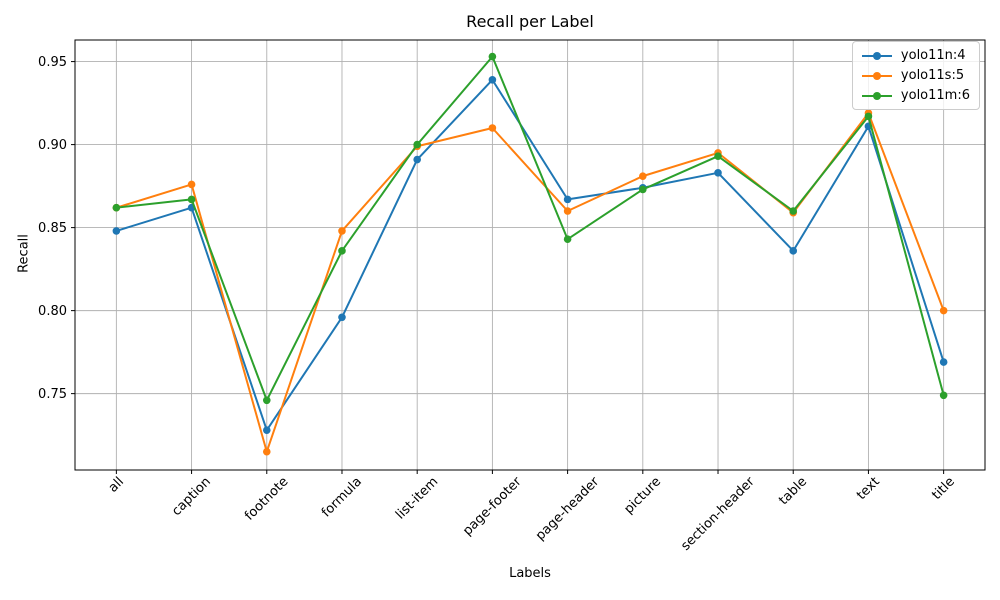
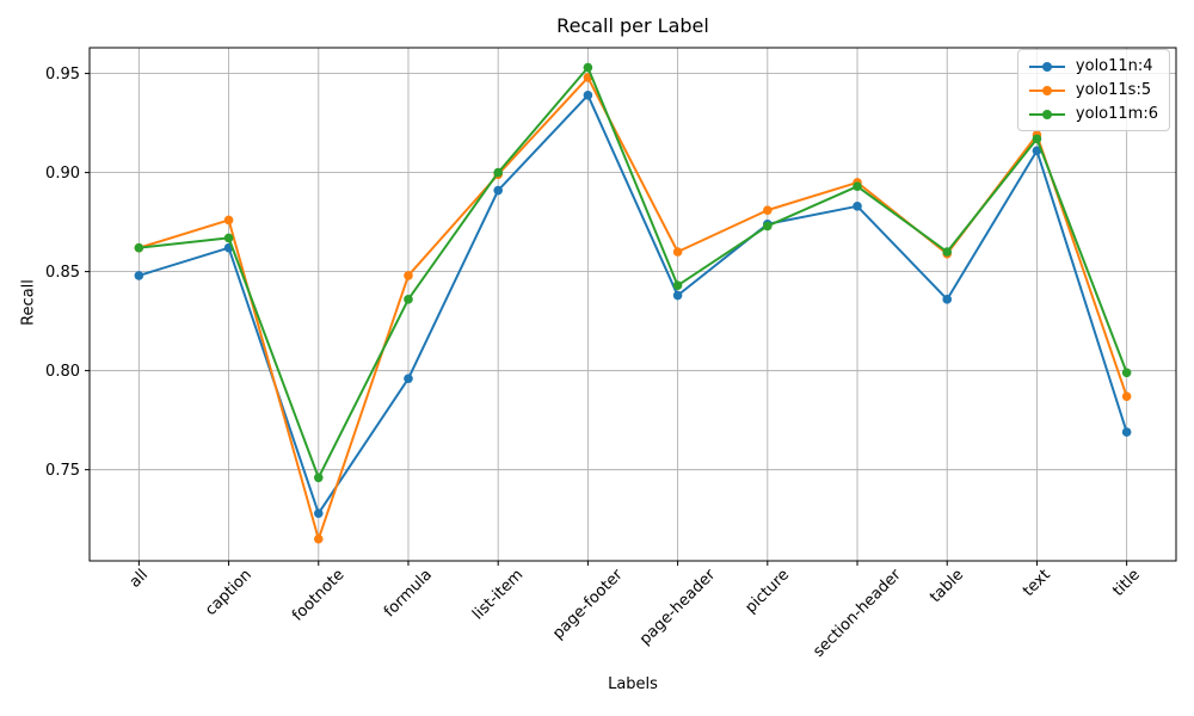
yolo11s:5/page-footer: 0.910 -> 0.948
yolo11n:4/page-header: 0.867 -> 0.838
yolo11s:5/title: 0.800 -> 0.787
yolo11m:6/title: 0.749 -> 0.799
